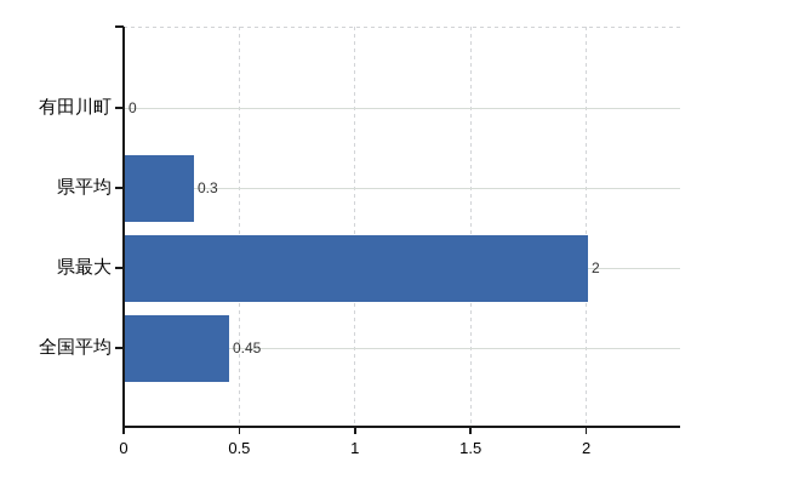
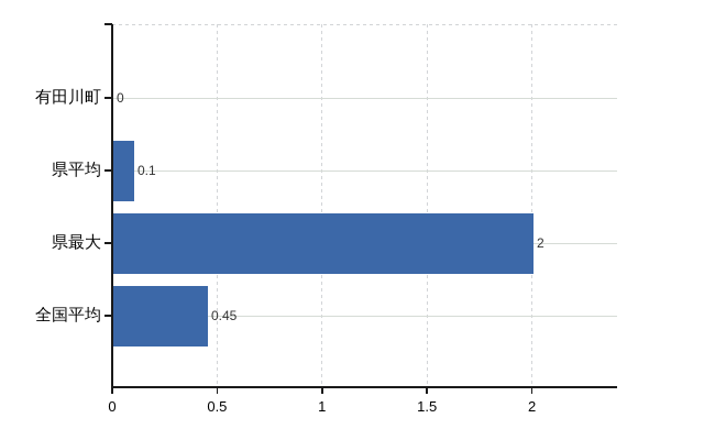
県平均: 0.3 -> 0.1
